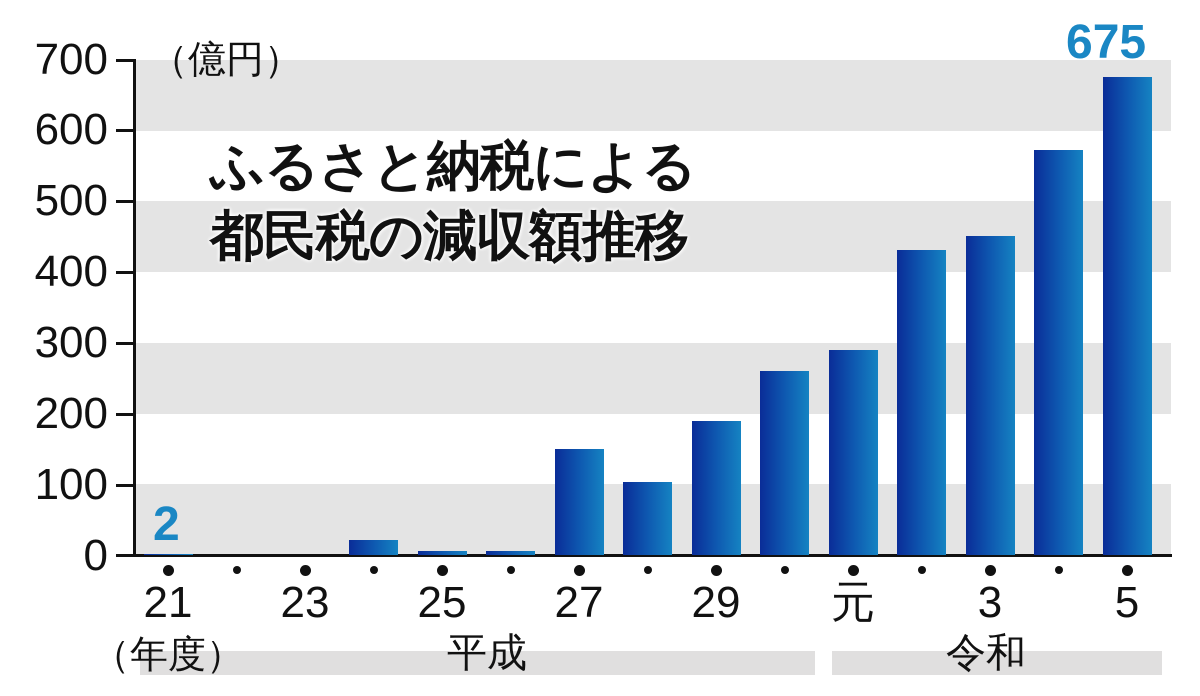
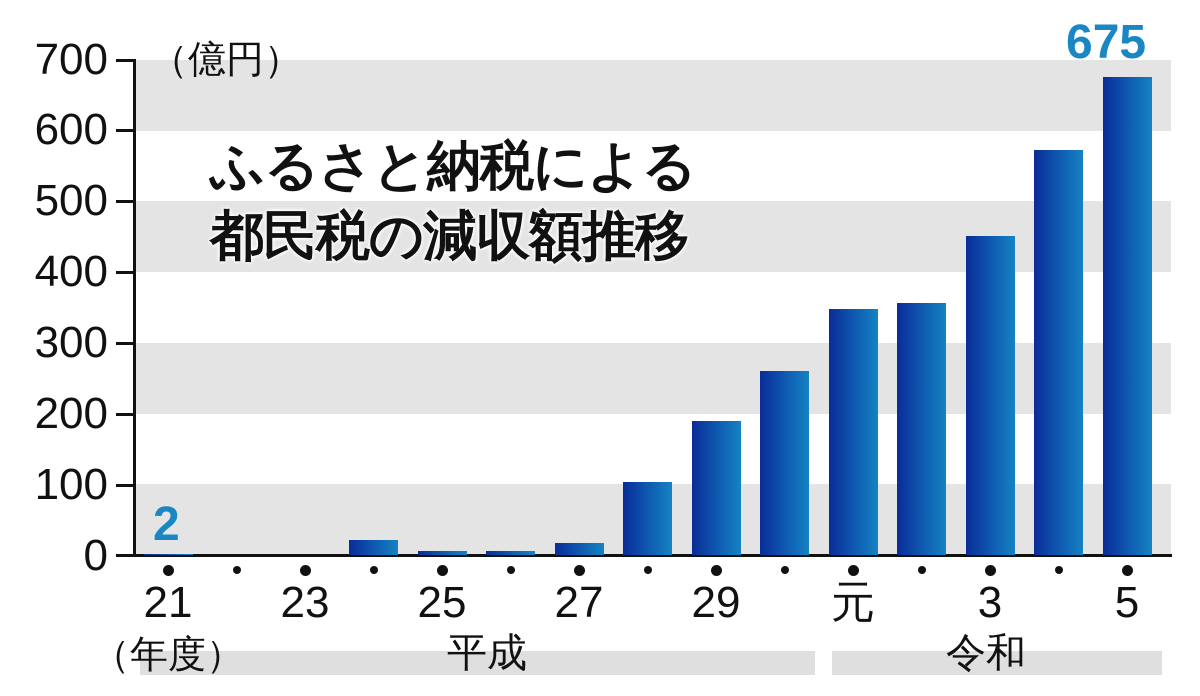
27: 150 -> 20
元: 290 -> 350
2: 430 -> 360
